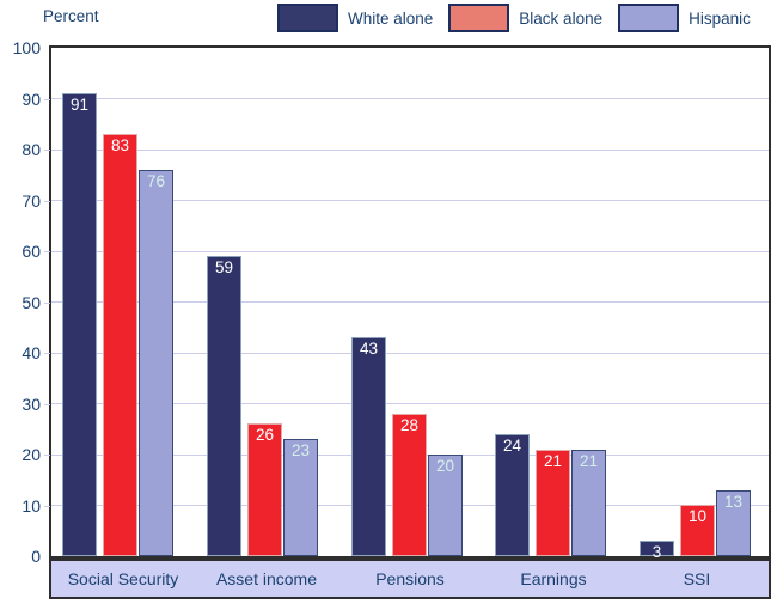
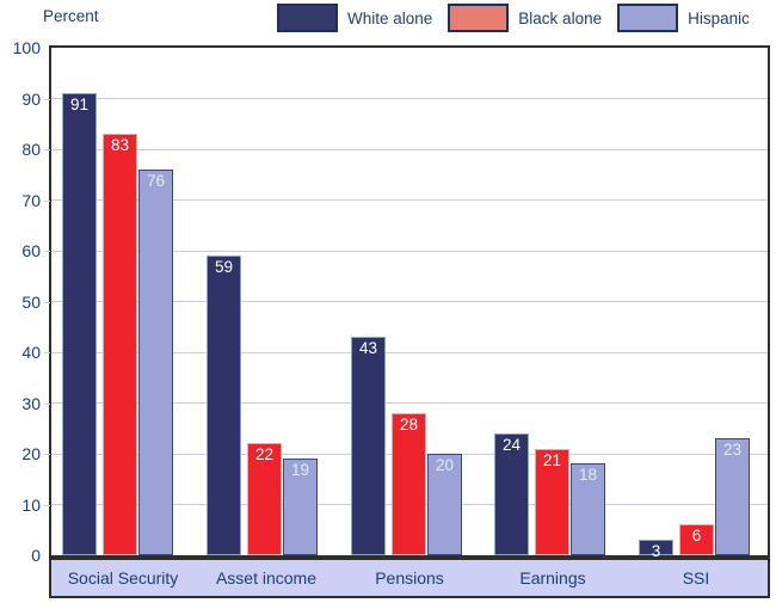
Black alone/Asset income: 26 -> 22
Hispanic/Asset income: 23 -> 19
Hispanic/Earnings: 21 -> 18
Black alone/SSI: 10 -> 6
Hispanic/SSI: 13 -> 23
